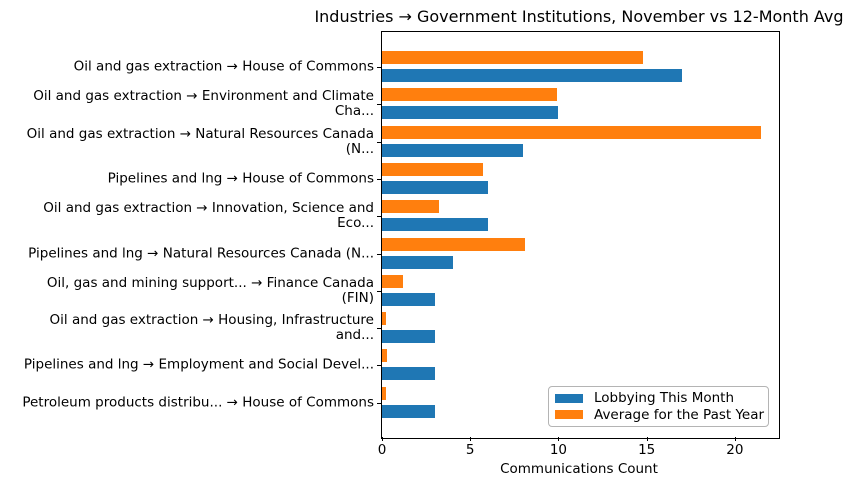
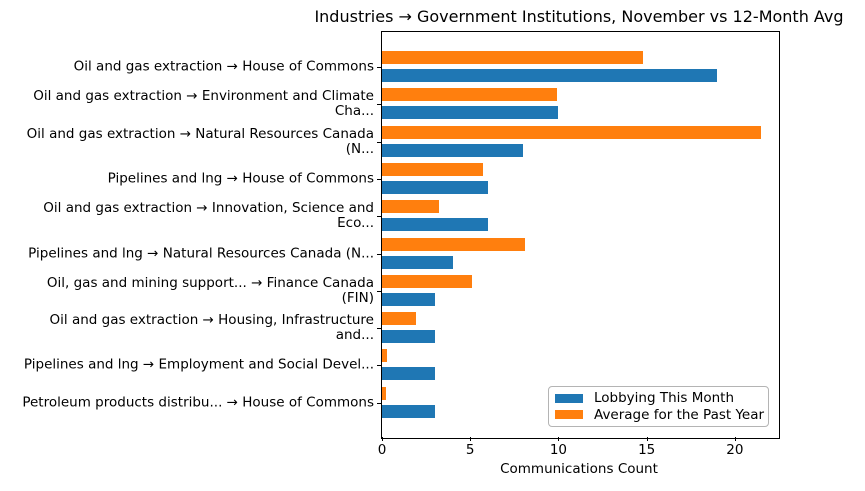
Lobbying This Month/Oil and gas extraction → House of Commons: 17 -> 19
Average for the Past Year/Oil, gas and mining support... → Finance Canada (FIN): 1.2 -> 5.1
Average for the Past Year/Oil and gas extraction → Housing, Infrastructure and...: 0.2 -> 1.9
